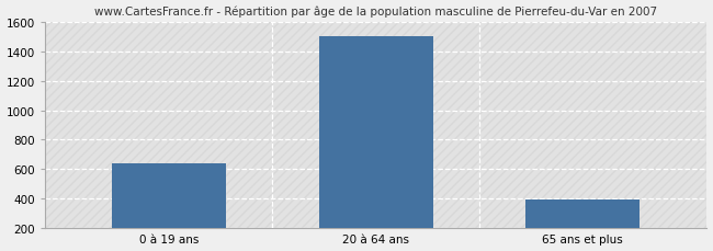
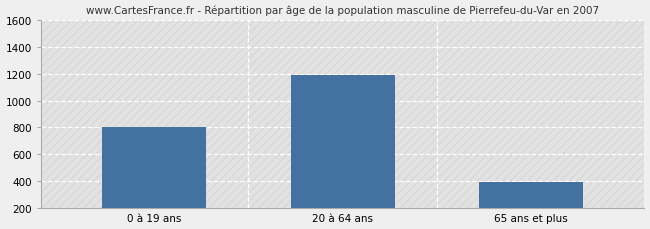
0 à 19 ans: 640 -> 800
20 à 64 ans: 1500 -> 1190
